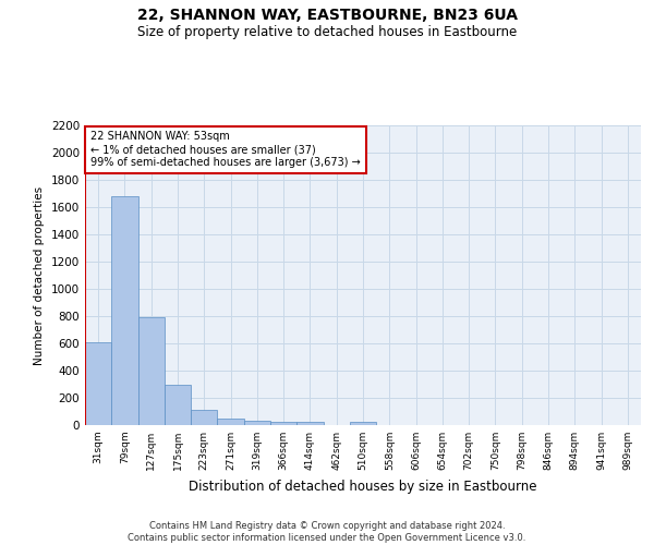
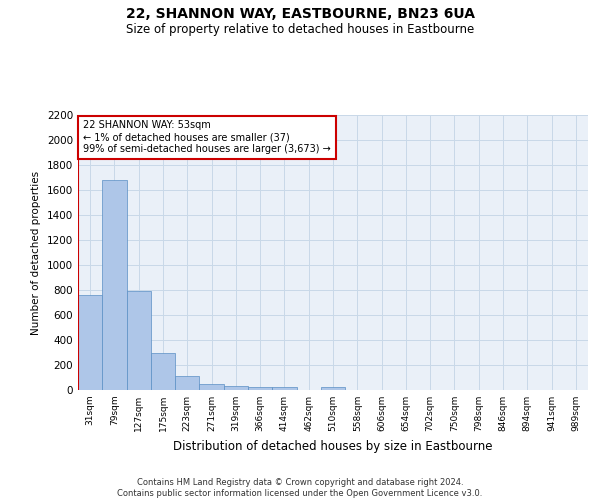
31sqm: 610 -> 760
